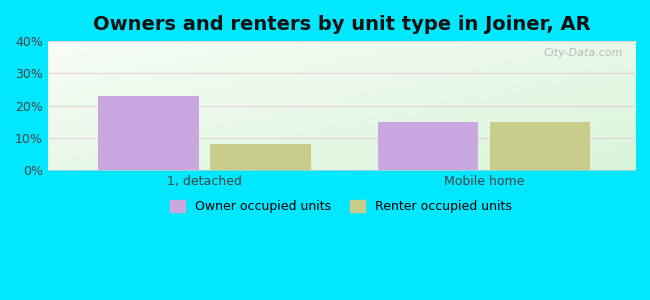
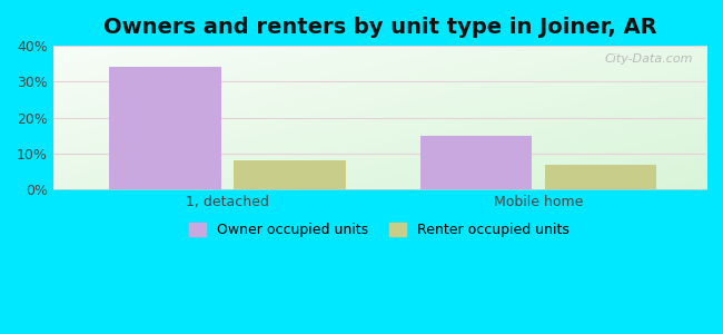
Owner occupied units/1, detached: 23% -> 34%
Renter occupied units/Mobile home: 15% -> 7%
